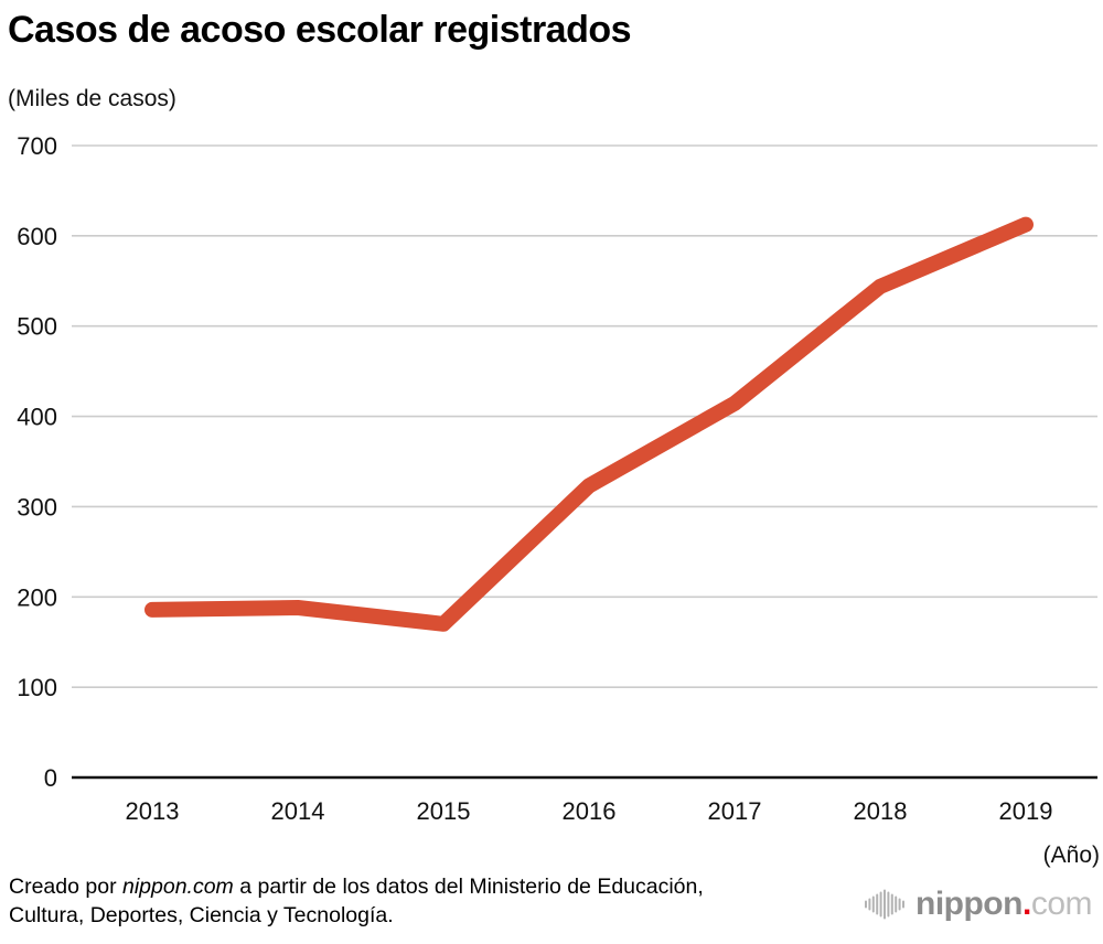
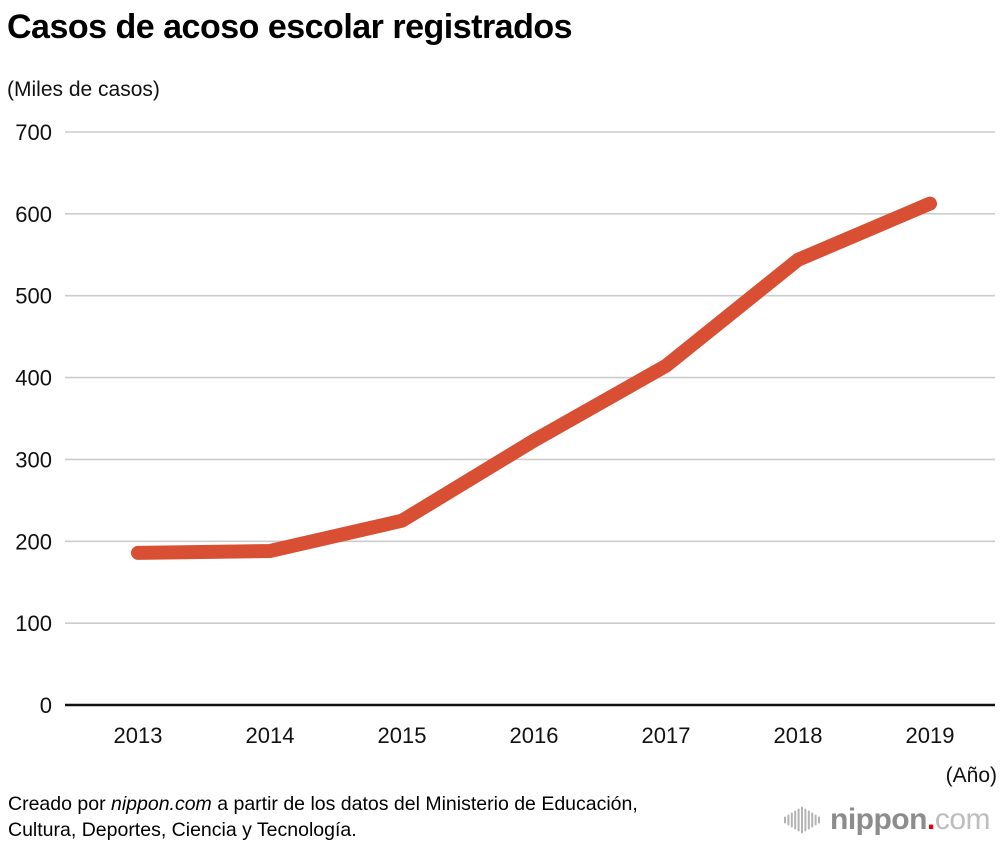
2015: 170 -> 230
